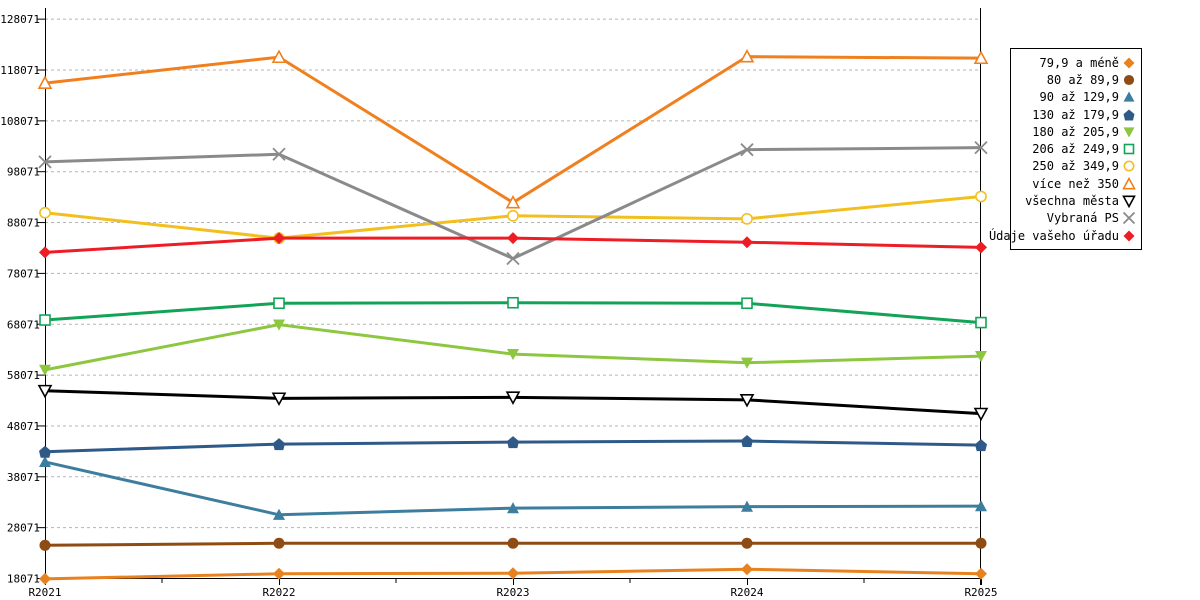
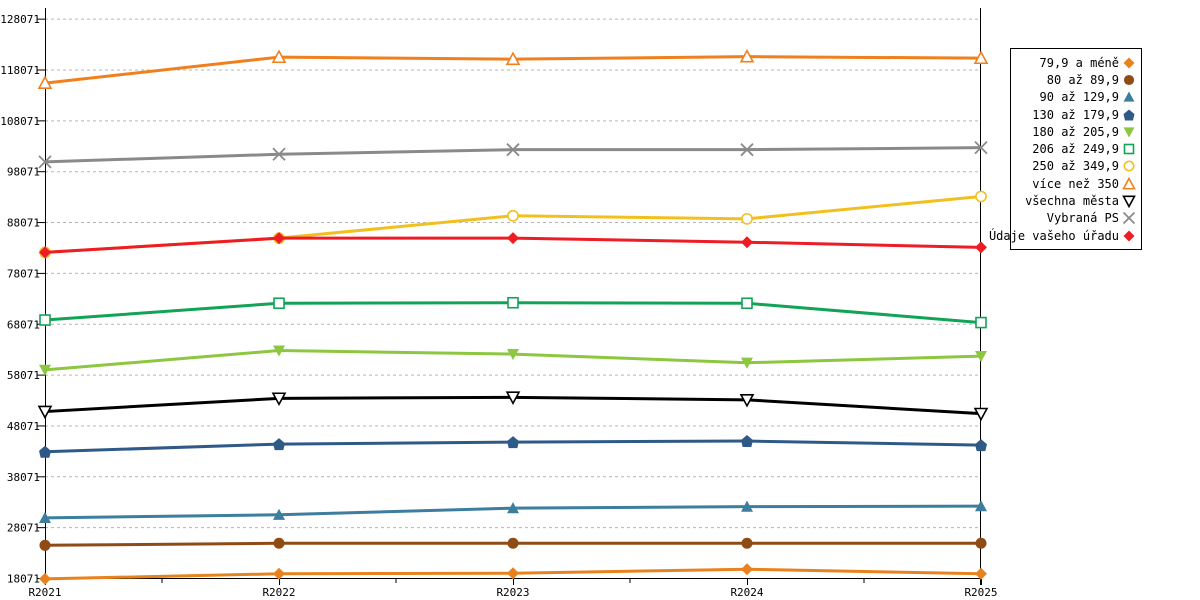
90 až 129,9/R2021: 41000 -> 30000
250 až 349,9/R2021: 90000 -> 82000
všechna města/R2021: 55000 -> 51000
180 až 205,9/R2022: 68000 -> 63000
více než 350/R2023: 92000 -> 120000
Vybraná PS/R2023: 81000 -> 102000
